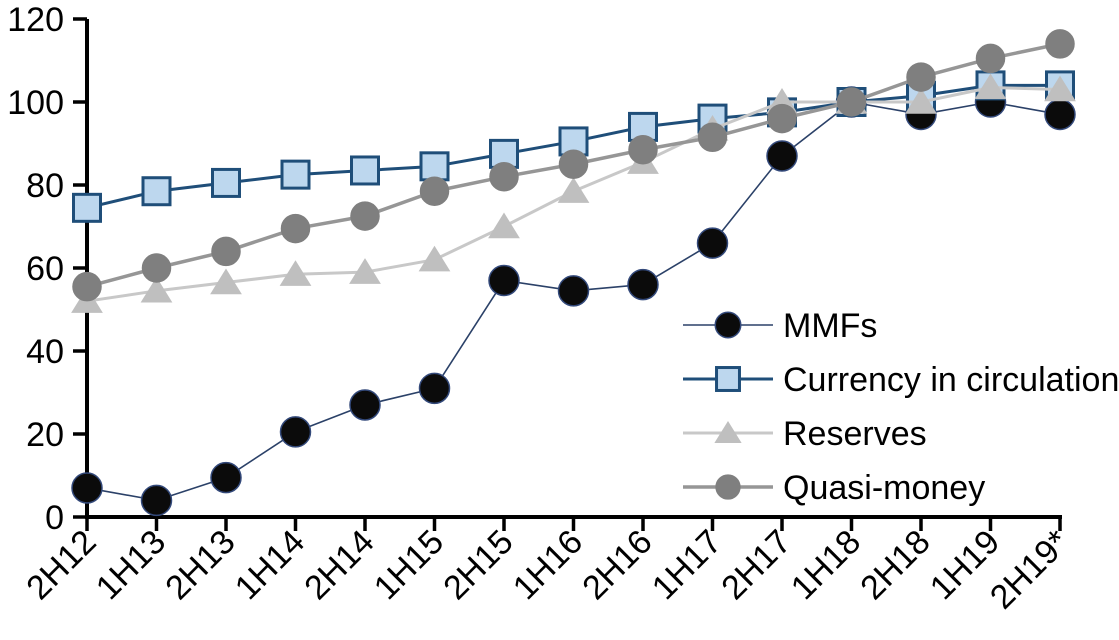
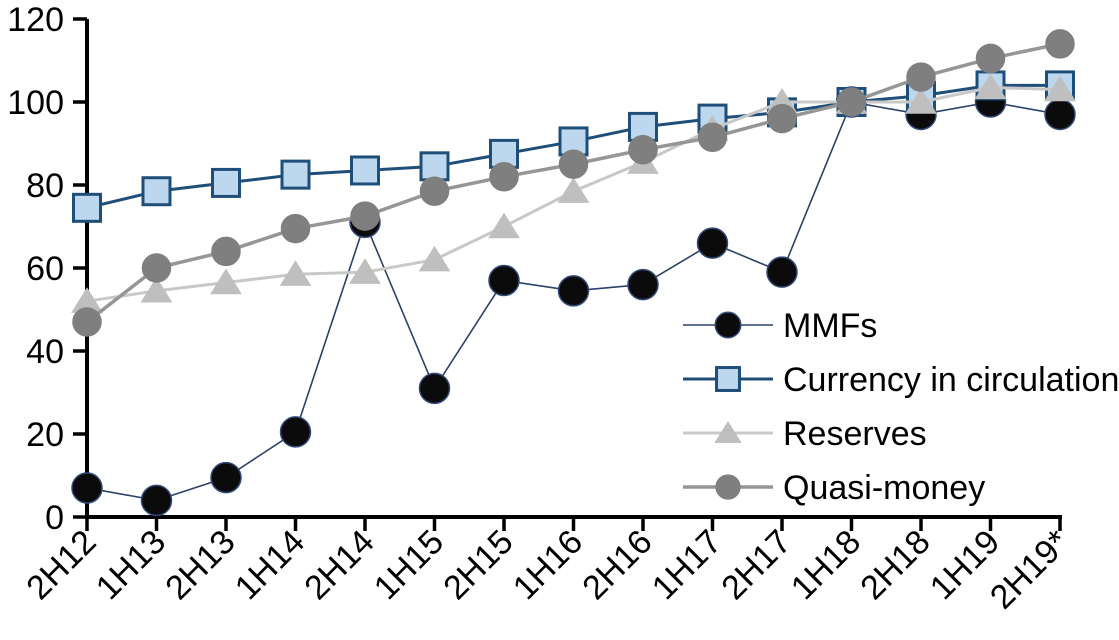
Quasi-money/2H12: 56 -> 47
MMFs/2H14: 27 -> 71
MMFs/2H17: 87 -> 59
